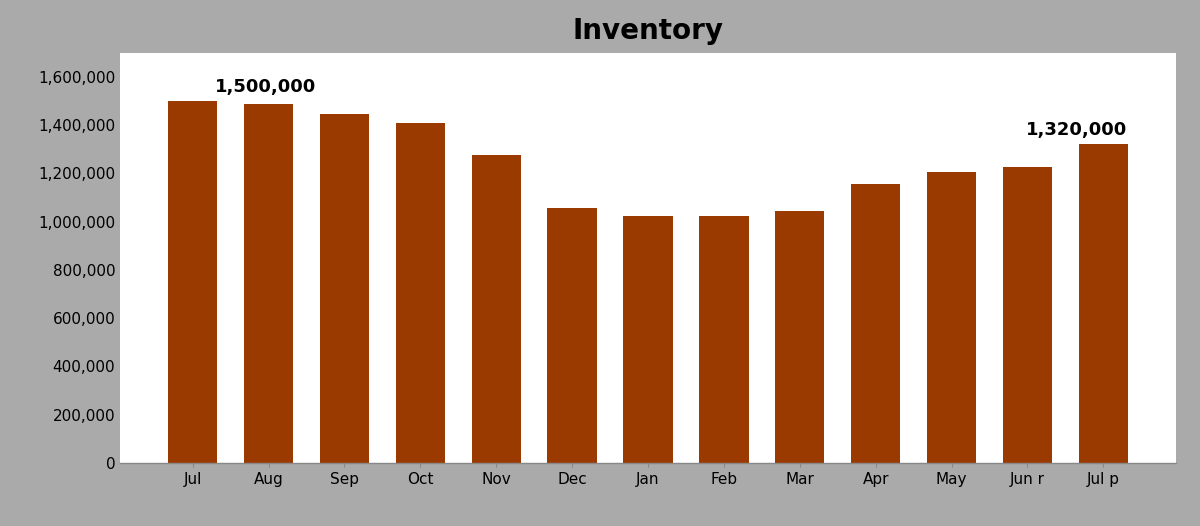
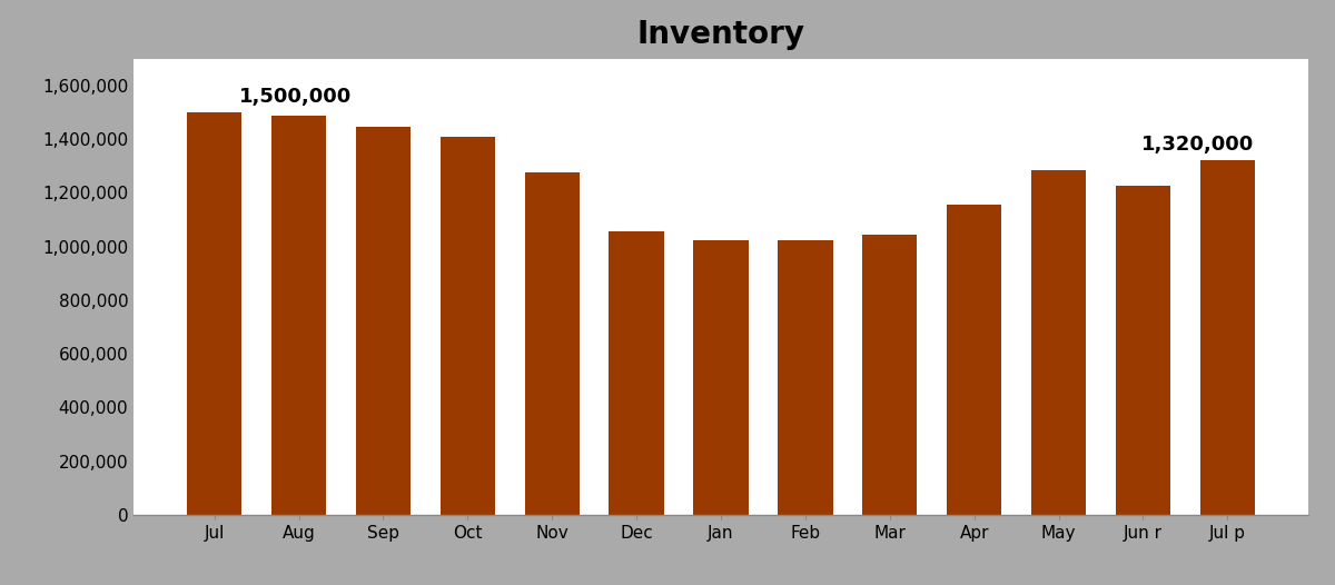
May: 1,205,000 -> 1,285,000
